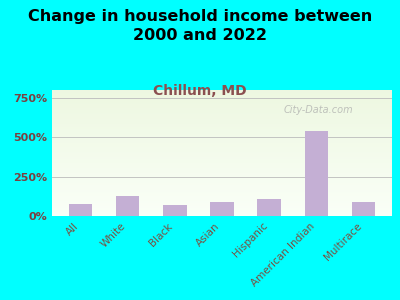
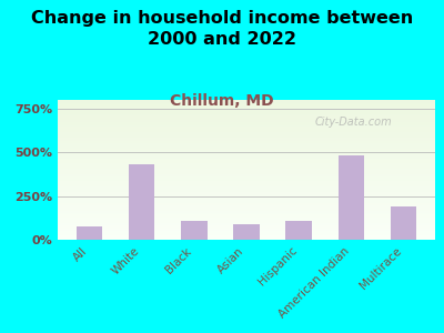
White: 130% -> 430%
Black: 70% -> 110%
American Indian: 540% -> 480%
Multirace: 90% -> 190%
